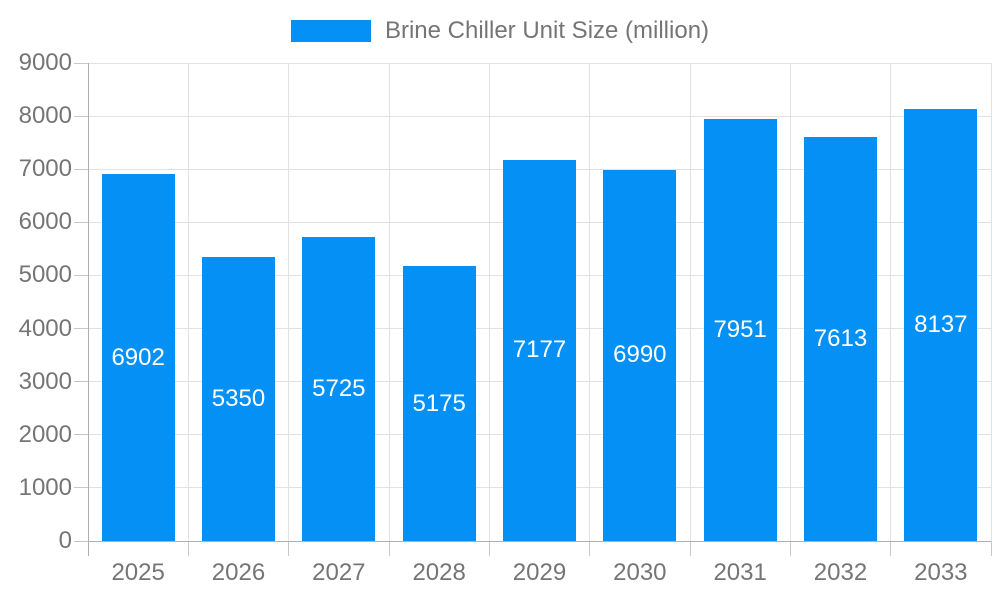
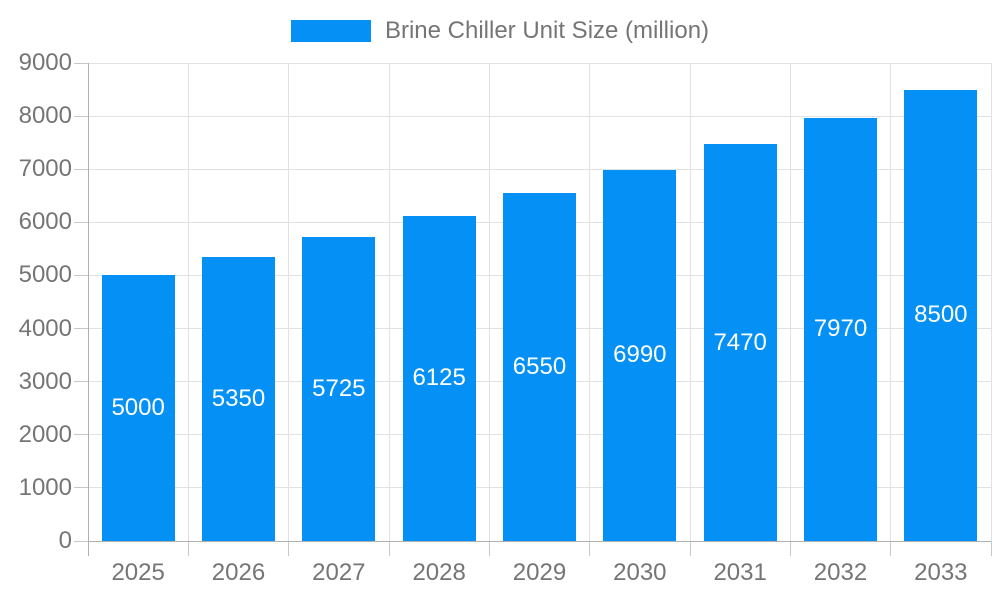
2025: 6902 -> 5000
2028: 5175 -> 6125
2029: 7177 -> 6550
2031: 7951 -> 7470
2032: 7613 -> 7970
2033: 8137 -> 8500
